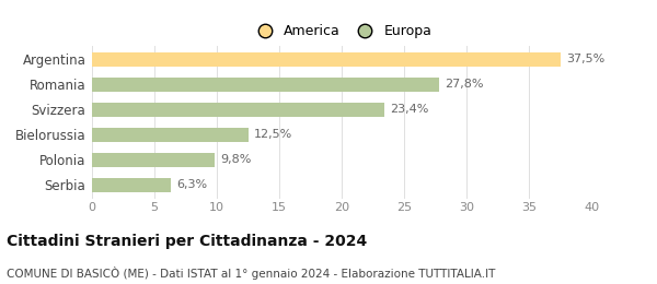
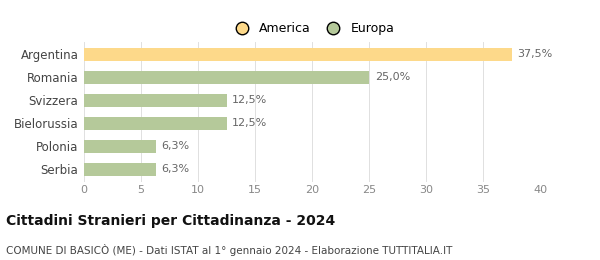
Romania: 27,8% -> 25,0%
Svizzera: 23,4% -> 12,5%
Polonia: 9,8% -> 6,3%
